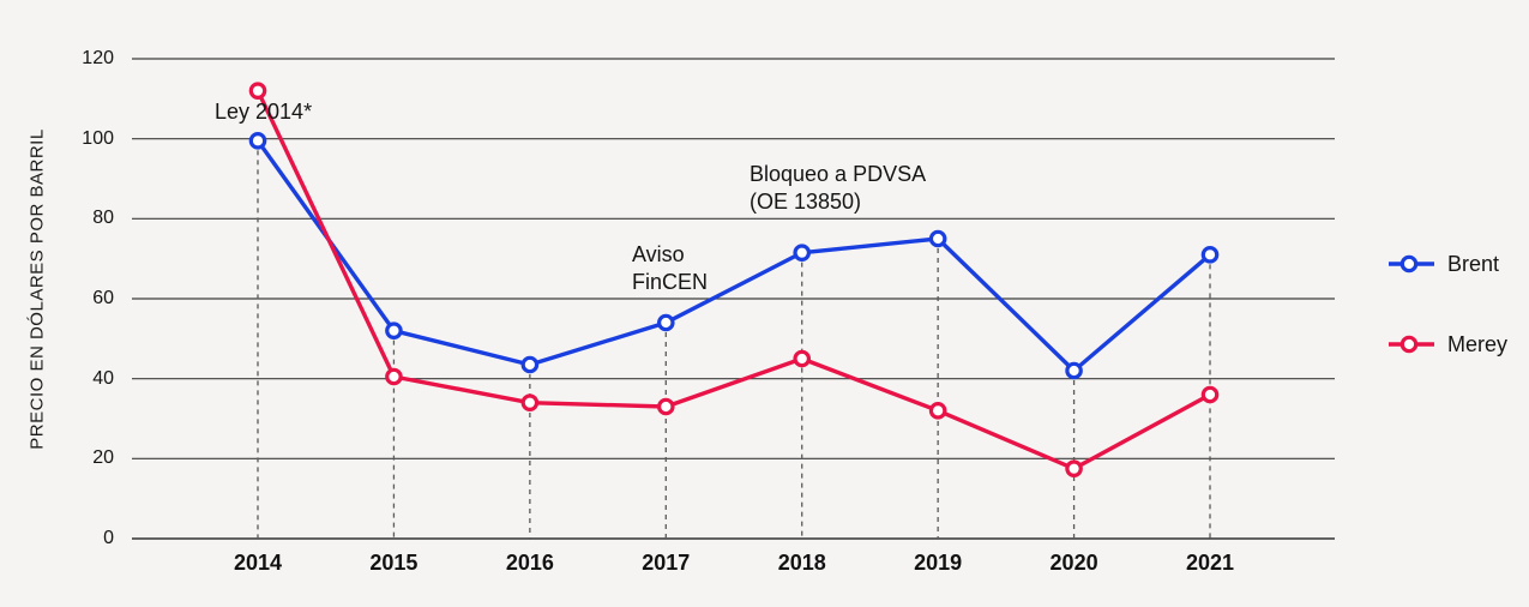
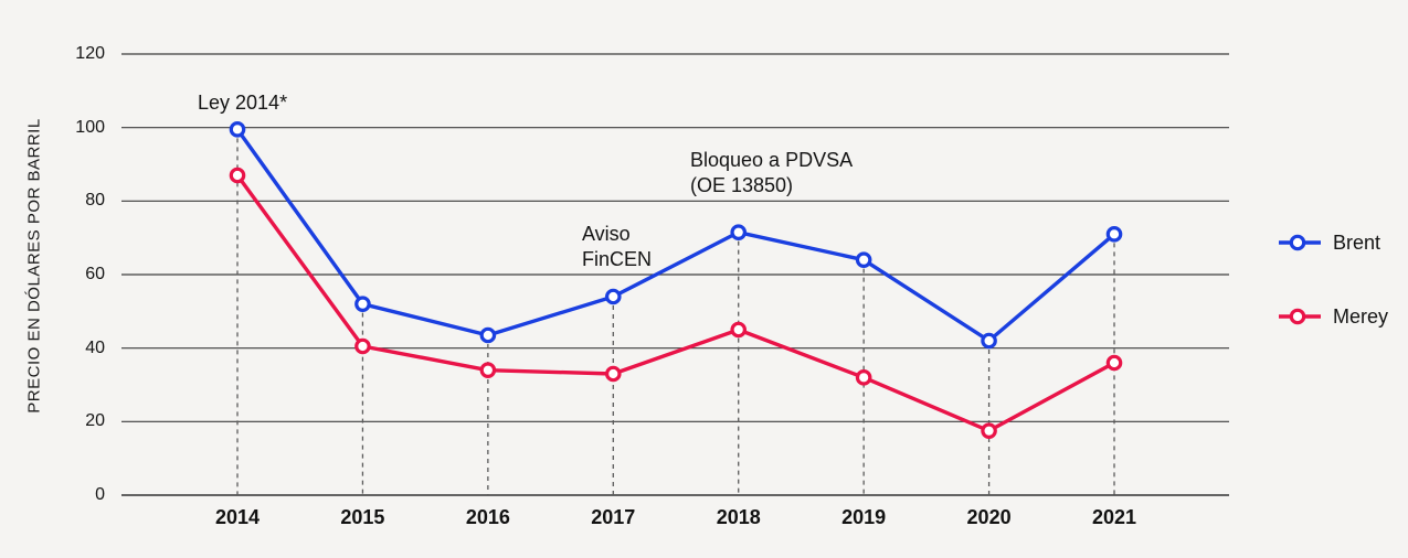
Merey/2014: 112 -> 87
Brent/2019: 75 -> 64
